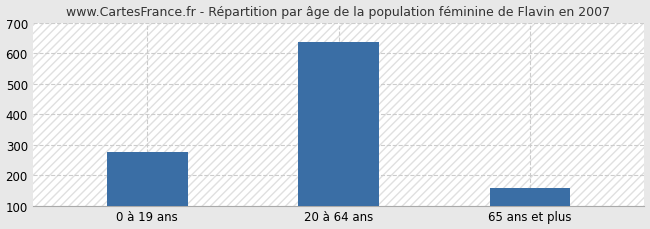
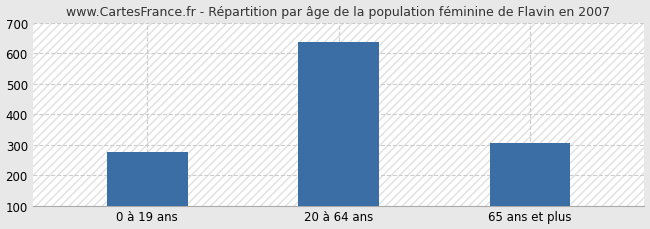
65 ans et plus: 158 -> 305
